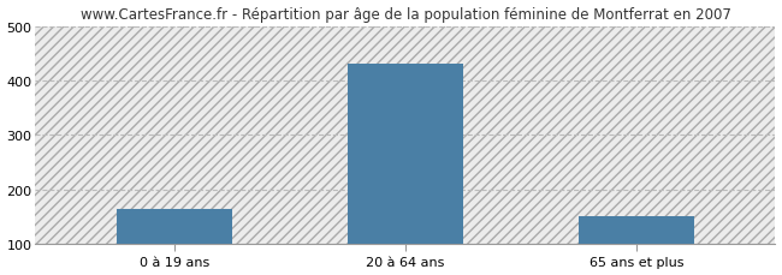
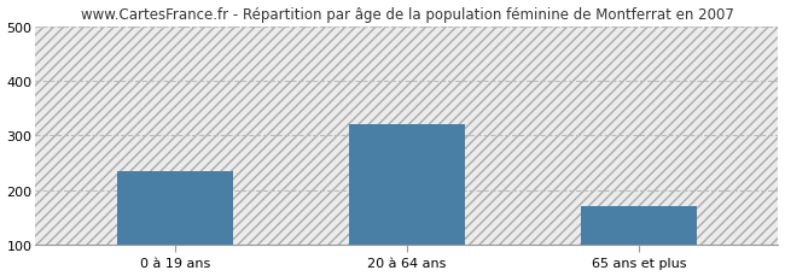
0 à 19 ans: 165 -> 235
20 à 64 ans: 430 -> 320
65 ans et plus: 150 -> 170
